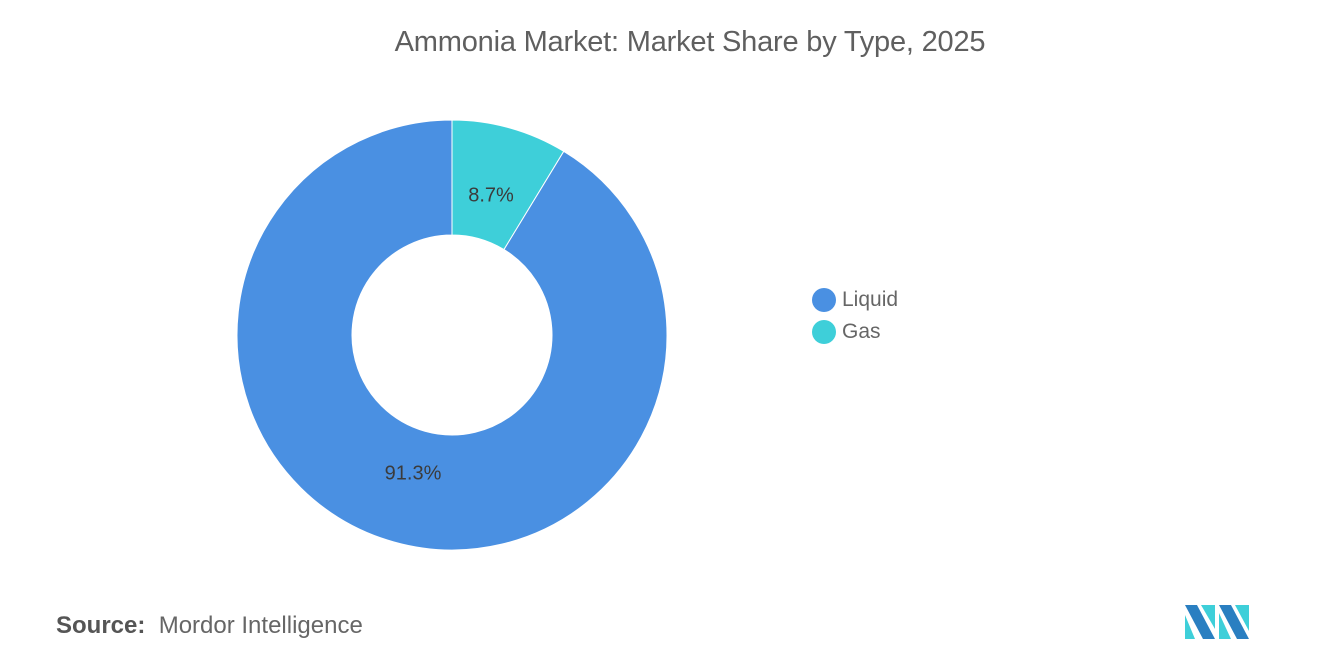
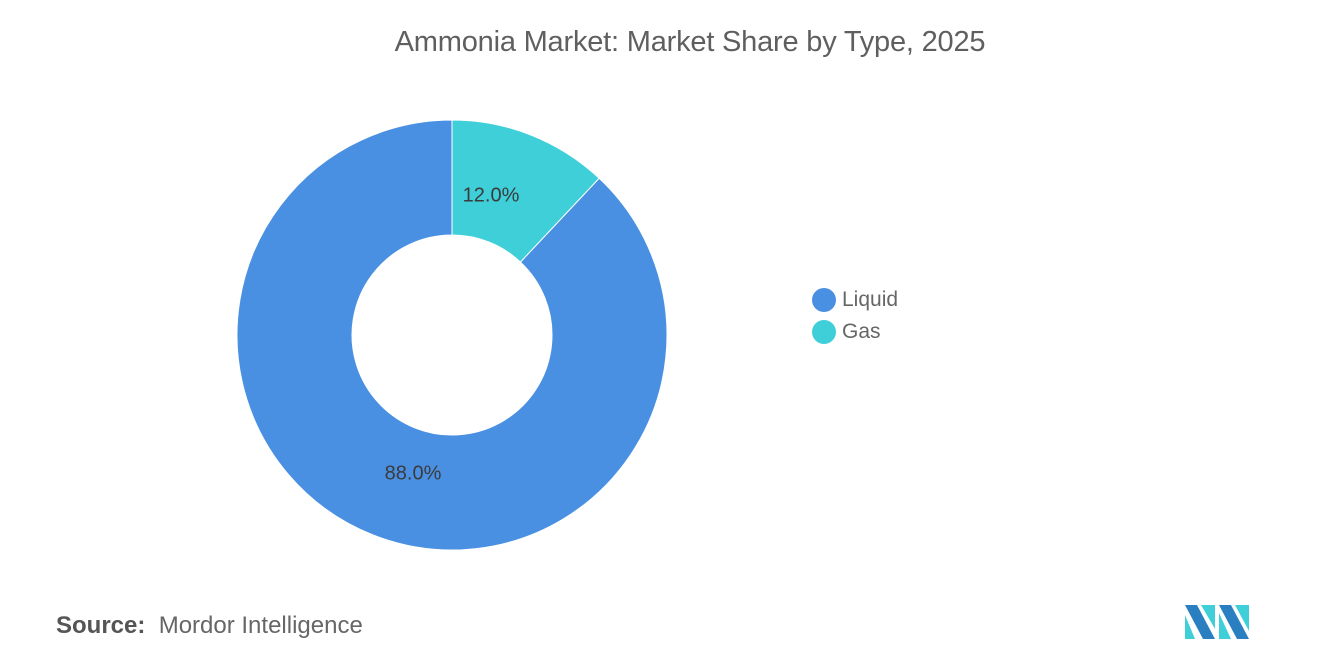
Liquid: 91.3% -> 88.0%
Gas: 8.7% -> 12.0%
